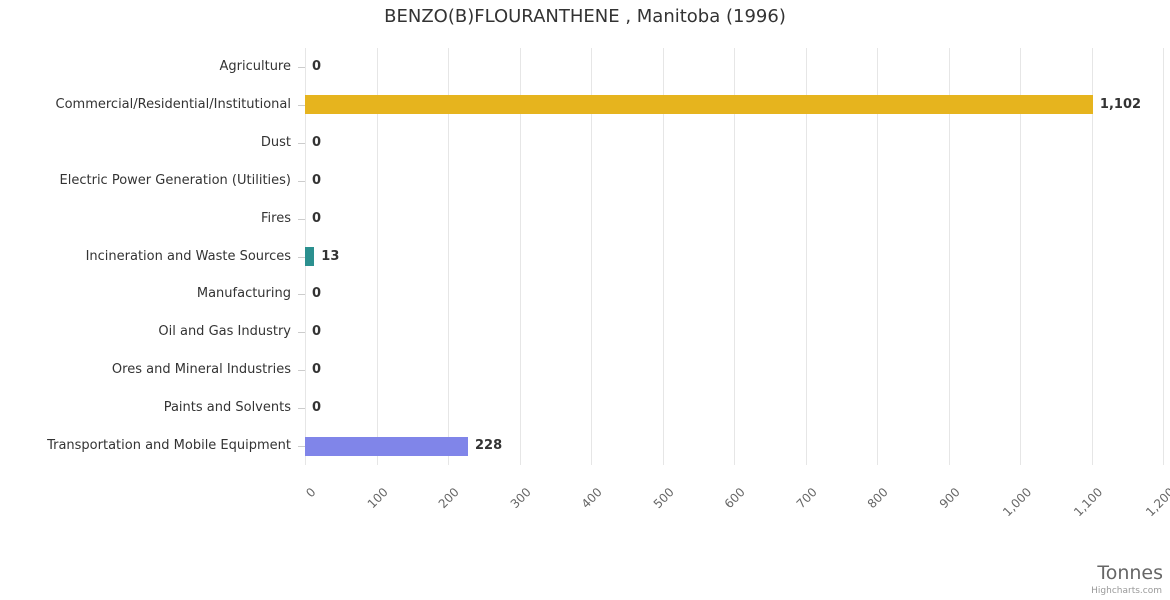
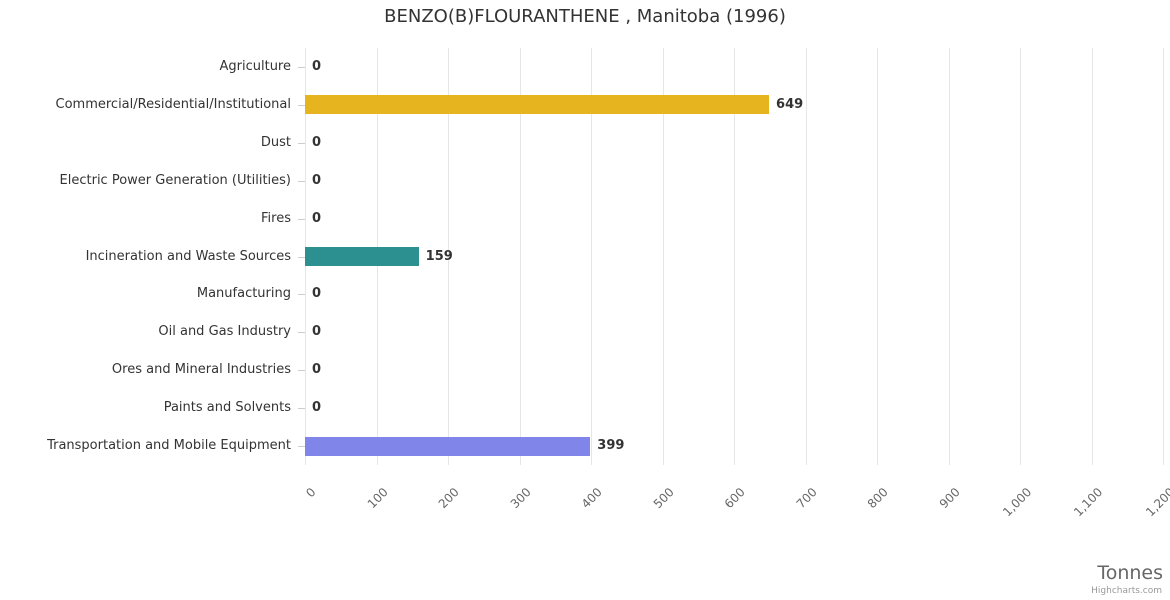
Commercial/Residential/Institutional: 1,102 -> 649
Incineration and Waste Sources: 13 -> 159
Transportation and Mobile Equipment: 228 -> 399
